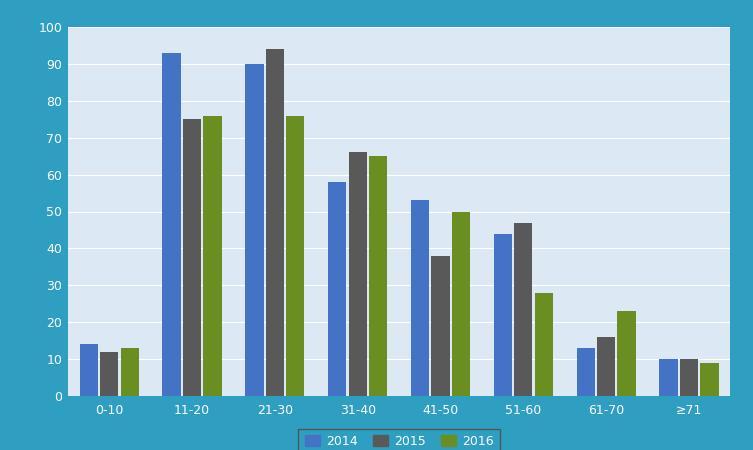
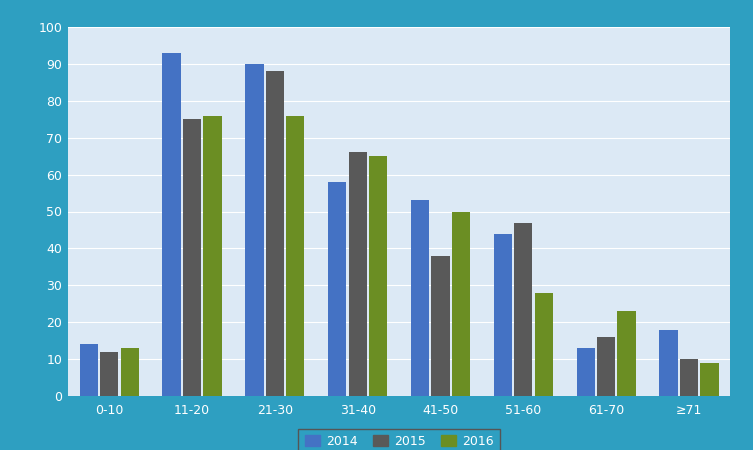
2015/21-30: 94 -> 88
2014/≥71: 10 -> 18
